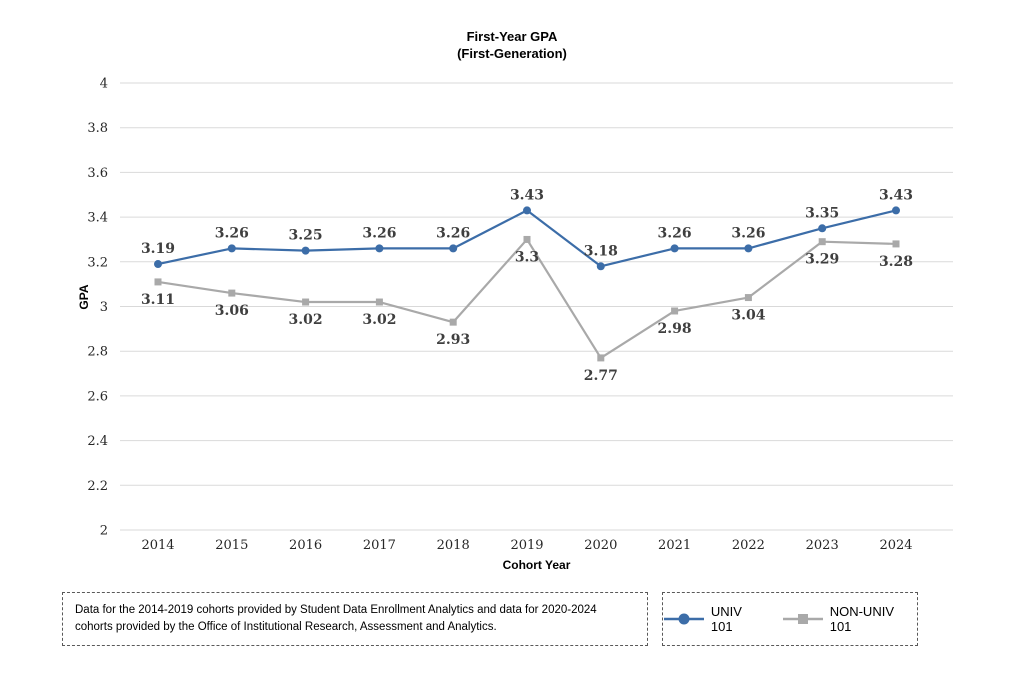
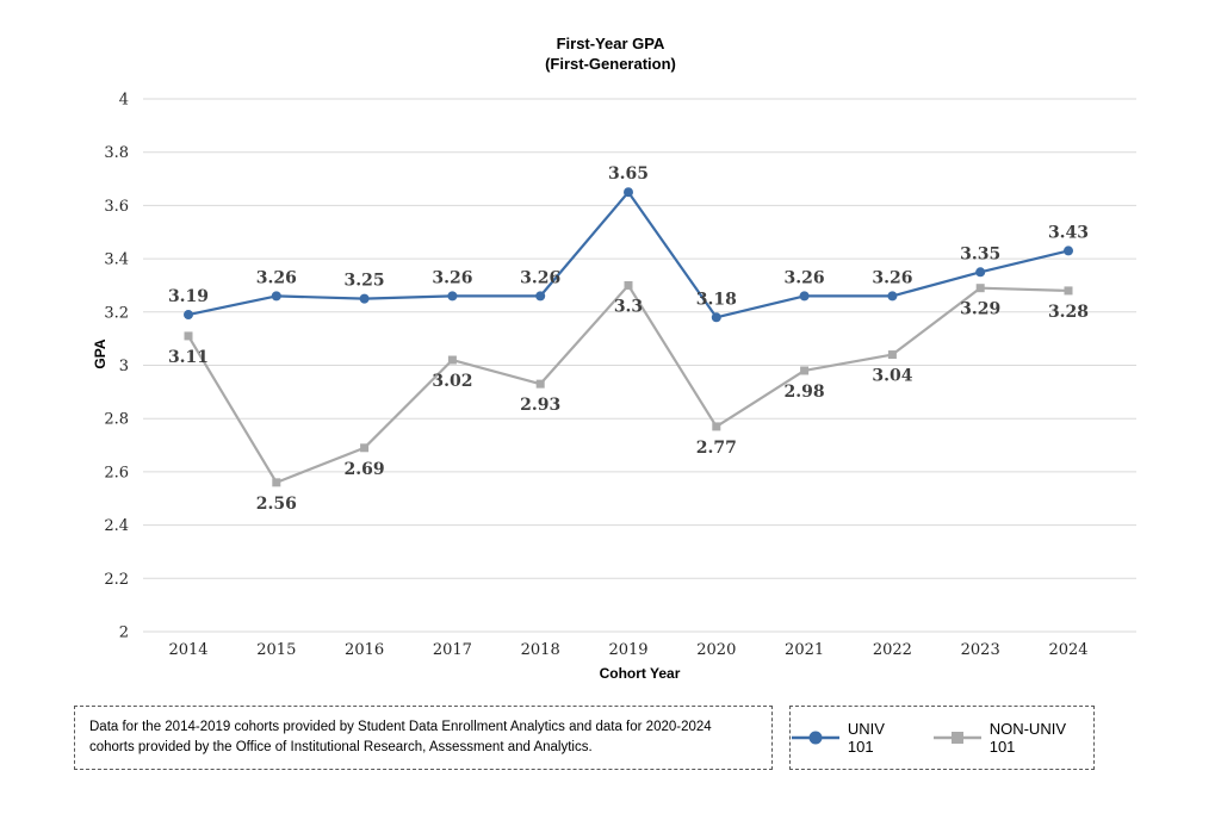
NON-UNIV 101/2015: 3.06 -> 2.56
NON-UNIV 101/2016: 3.02 -> 2.69
UNIV 101/2019: 3.43 -> 3.65
